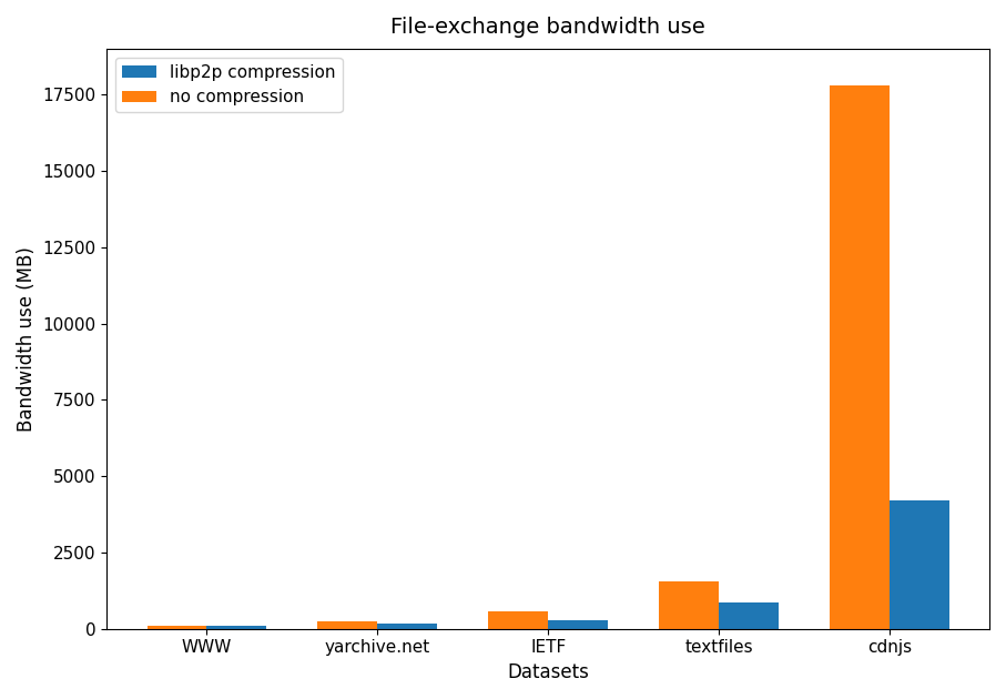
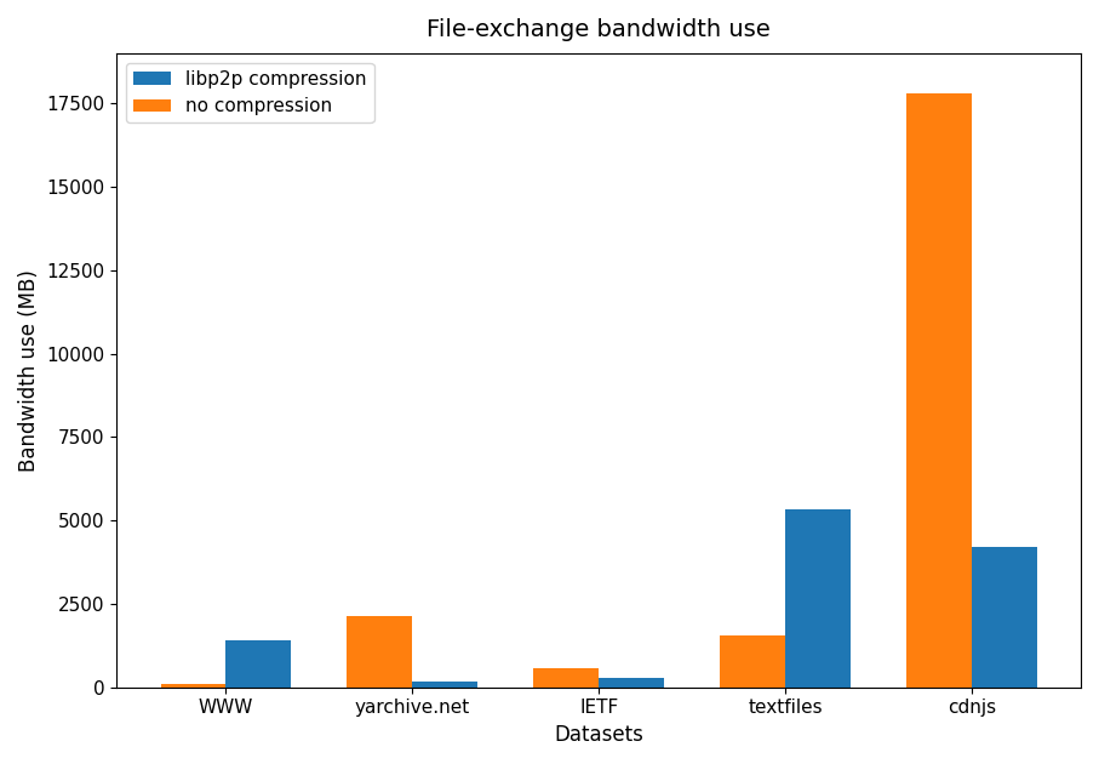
libp2p compression/WWW: 90 -> 1400
no compression/yarchive.net: 250 -> 2150
libp2p compression/textfiles: 880 -> 5350
